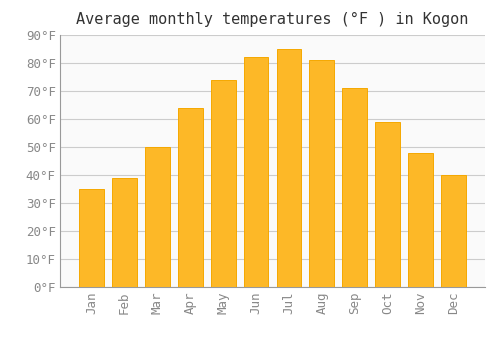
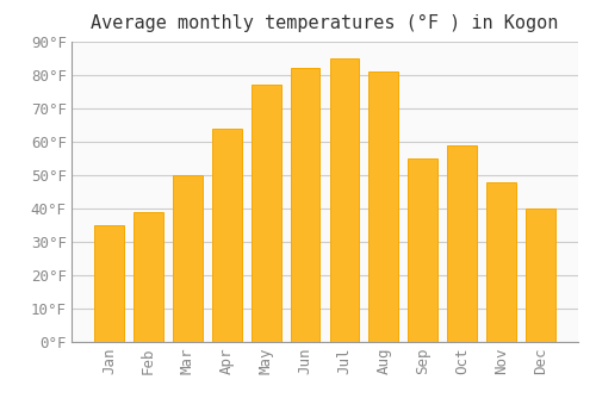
May: 74°F -> 77°F
Sep: 71°F -> 55°F
